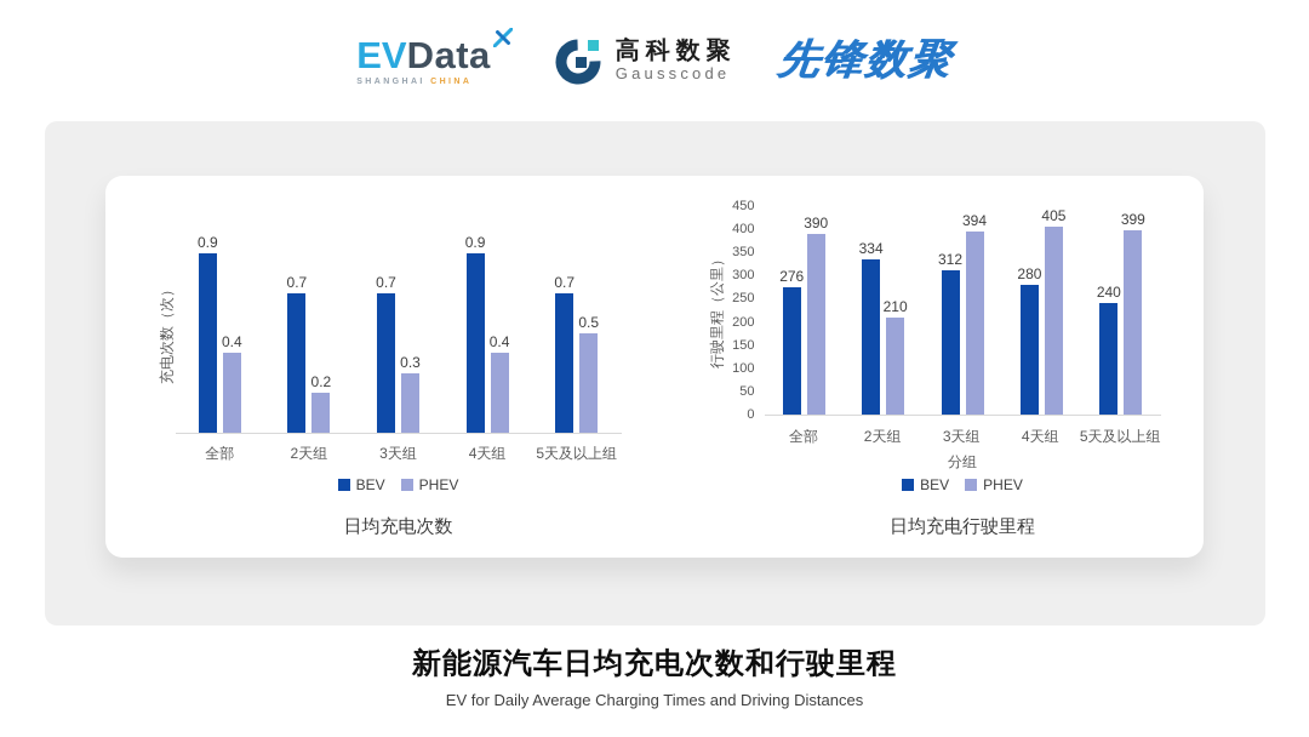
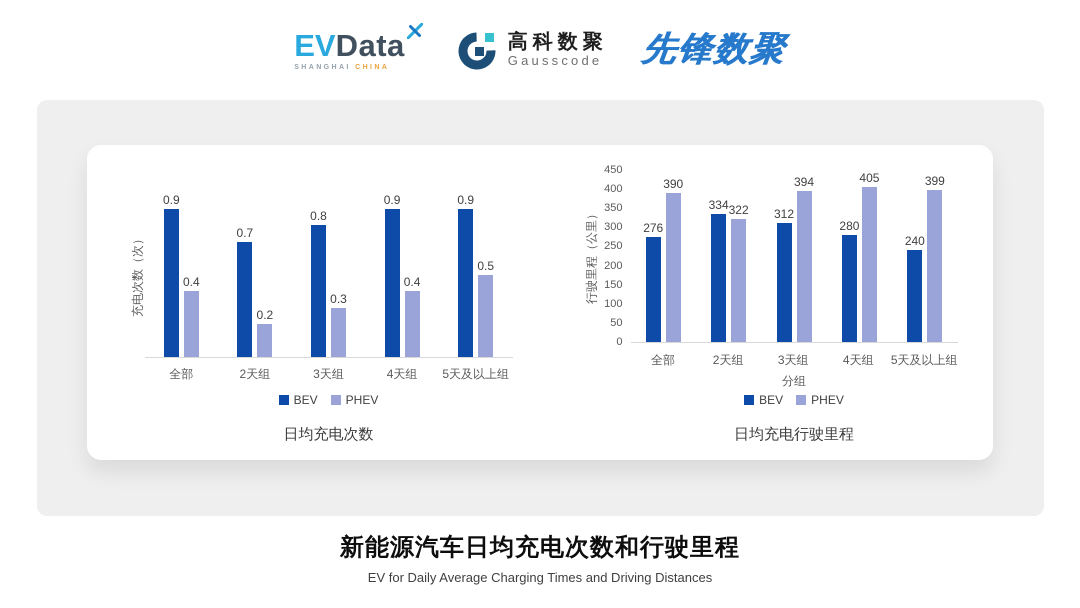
日均充电次数/BEV/3天组: 0.7 -> 0.8
日均充电次数/BEV/5天及以上组: 0.7 -> 0.9
日均充电行驶里程/PHEV/2天组: 210 -> 322
